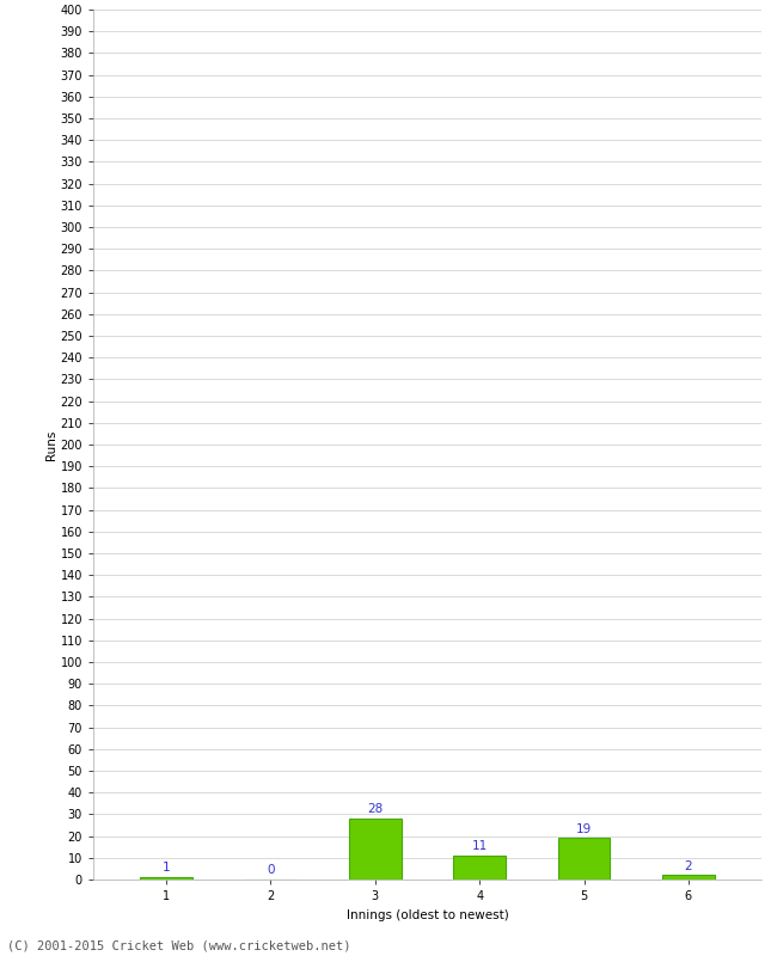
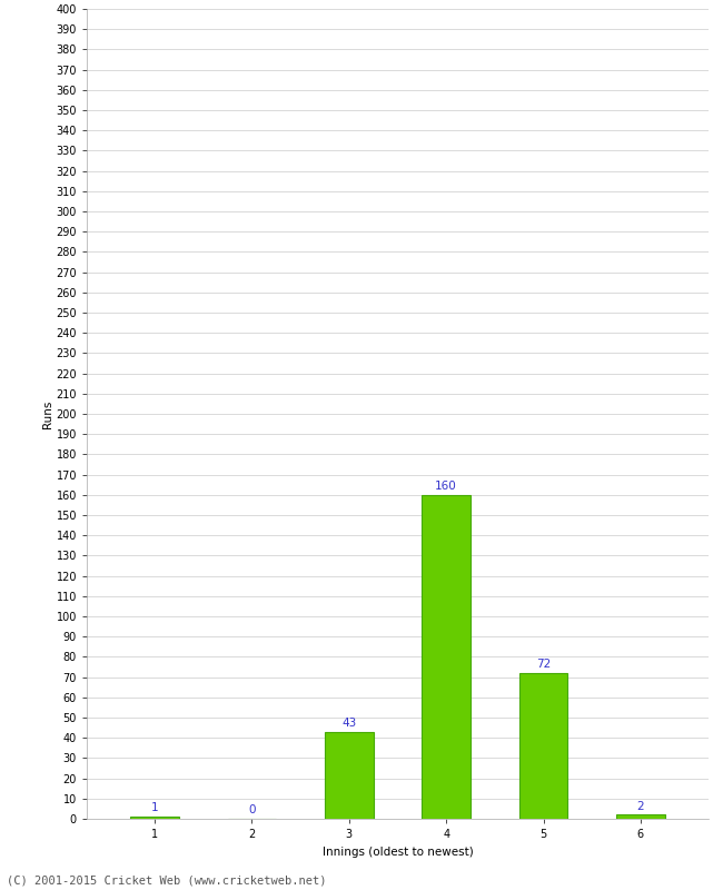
3: 28 -> 43
4: 11 -> 160
5: 19 -> 72
